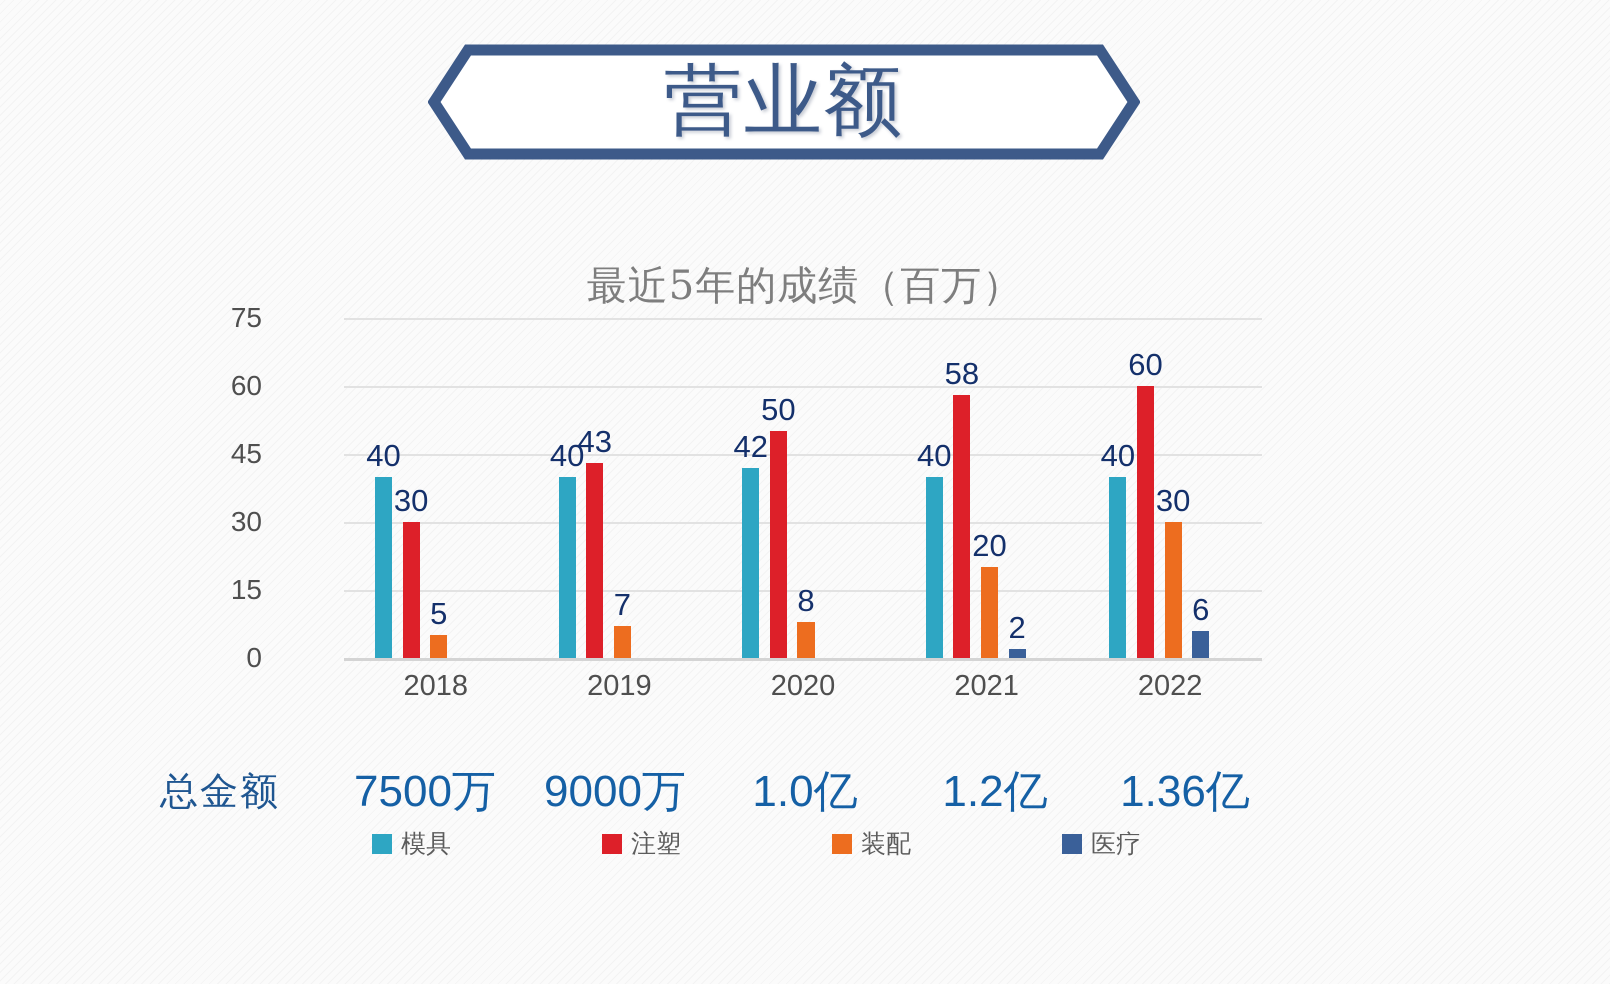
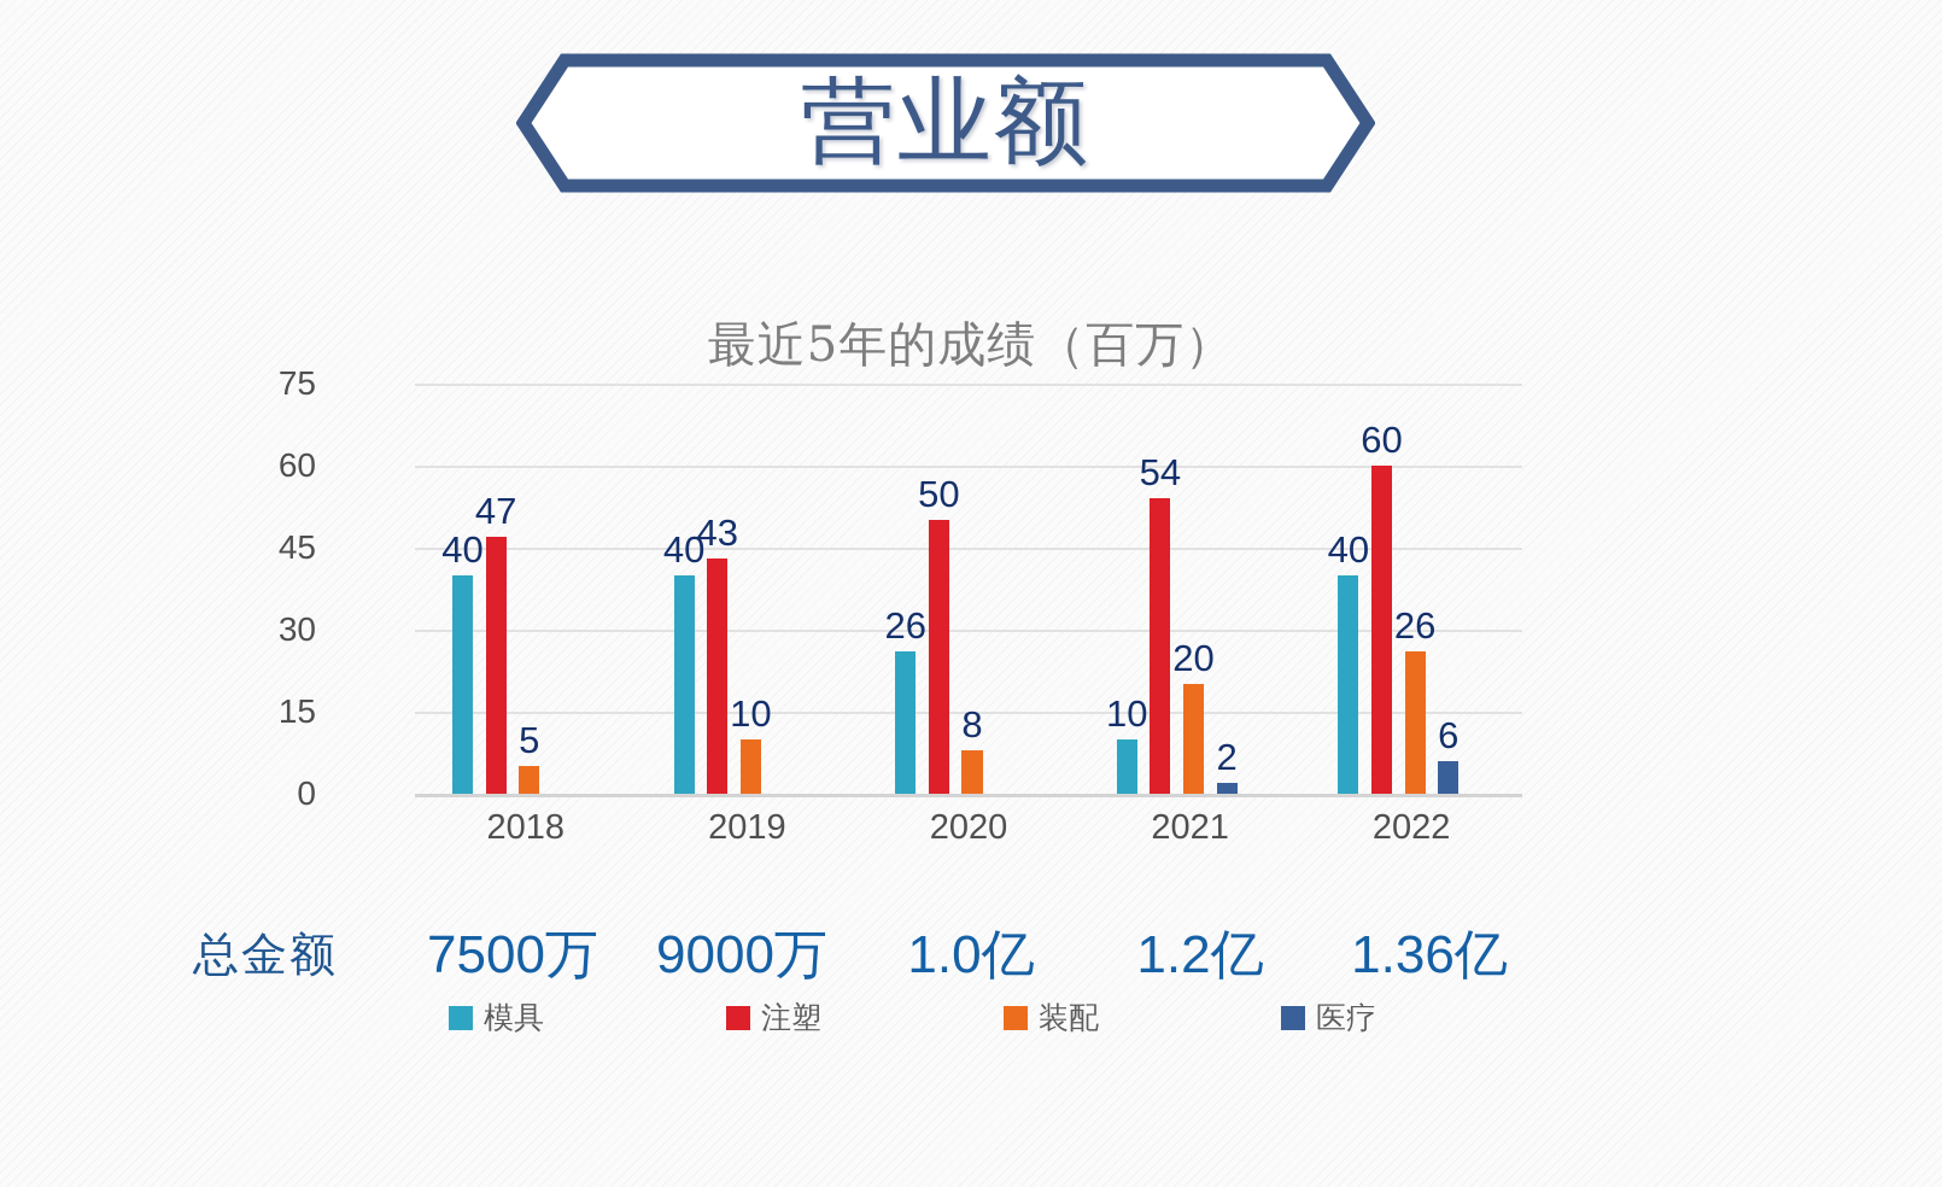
注塑/2018: 30 -> 47
装配/2019: 7 -> 10
模具/2020: 42 -> 26
模具/2021: 40 -> 10
注塑/2021: 58 -> 54
装配/2022: 30 -> 26
